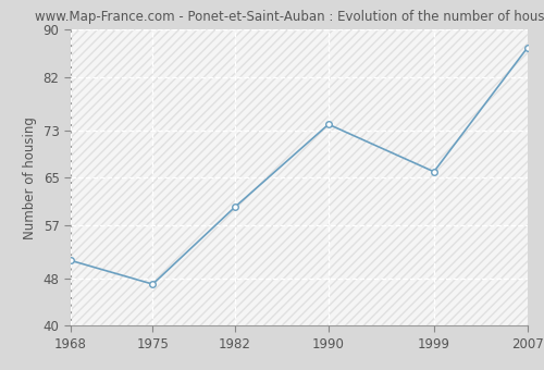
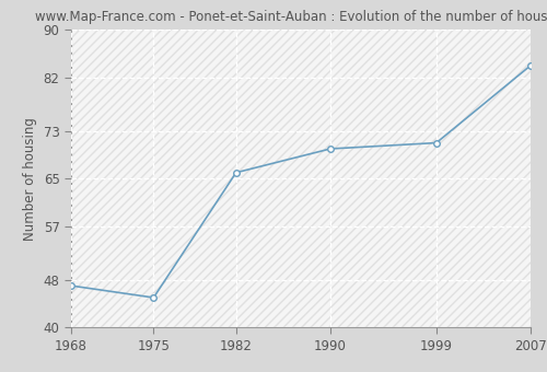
1968: 51 -> 47
1975: 47 -> 45
1982: 60 -> 66
1990: 74 -> 70
1999: 66 -> 71
2007: 87 -> 84
